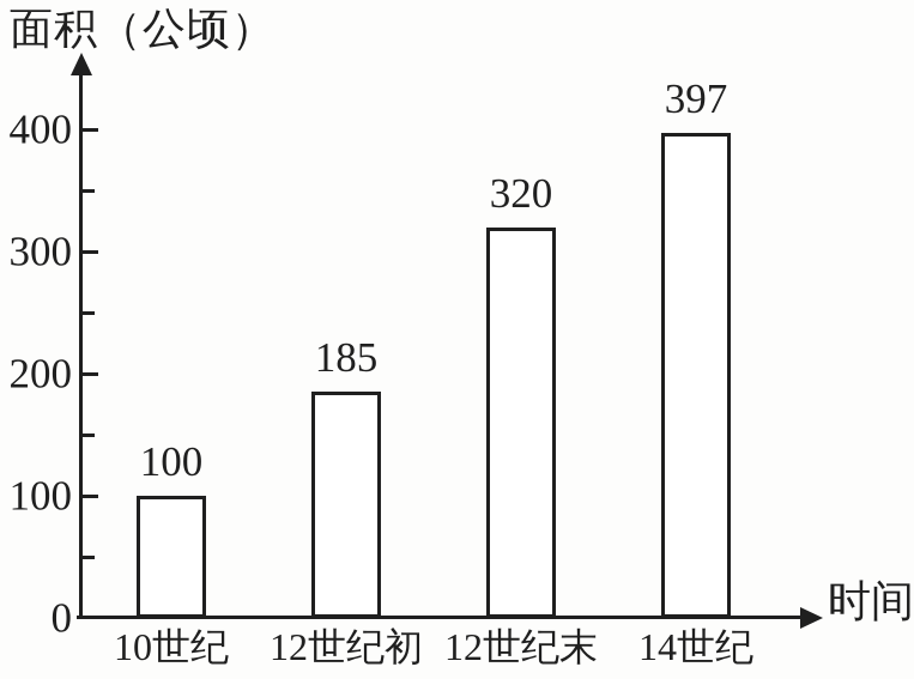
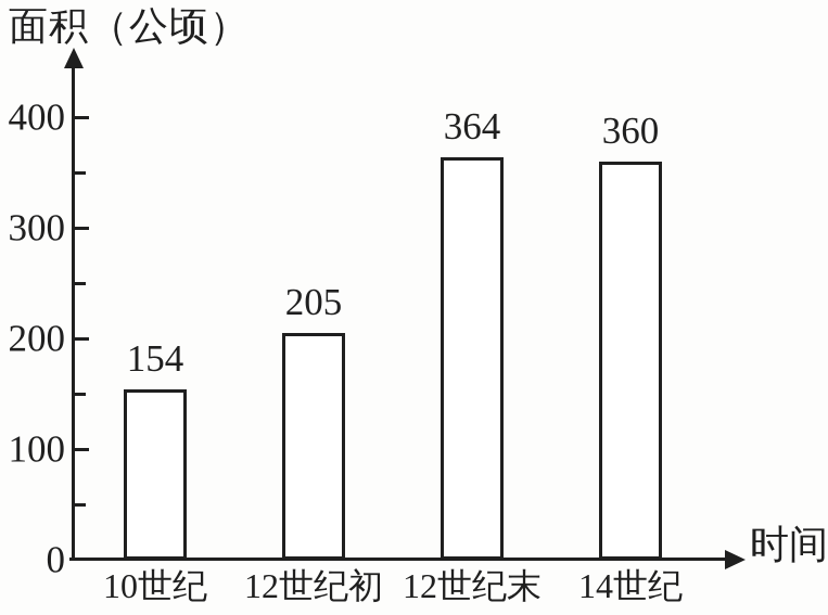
10世纪: 100 -> 154
12世纪初: 185 -> 205
12世纪末: 320 -> 364
14世纪: 397 -> 360
